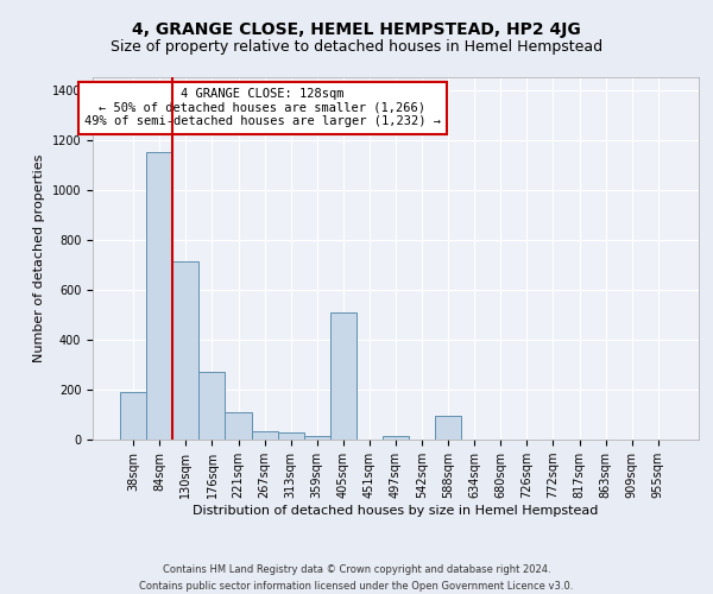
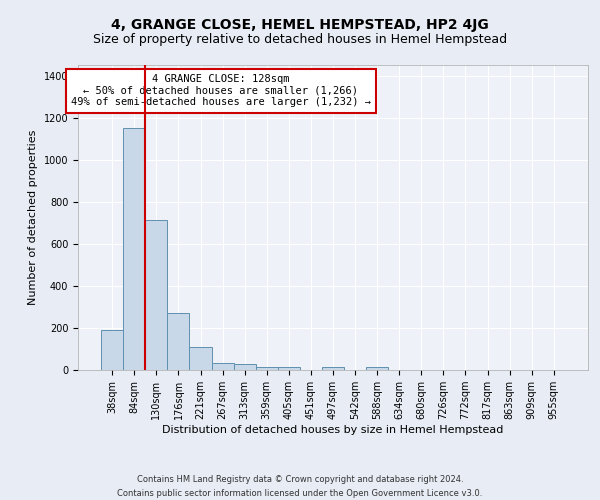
405sqm: 510 -> 12
588sqm: 95 -> 15
